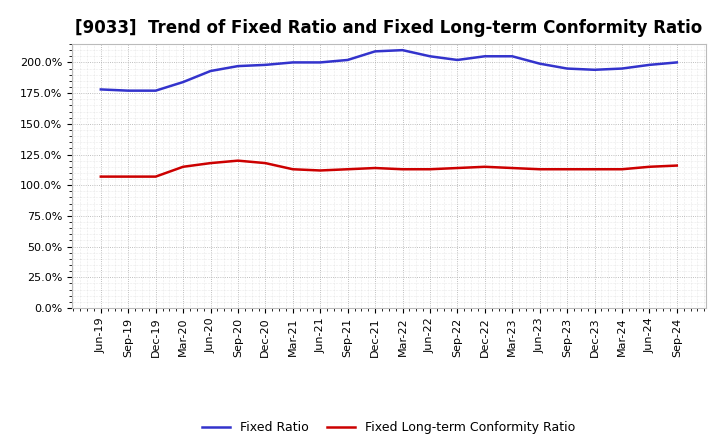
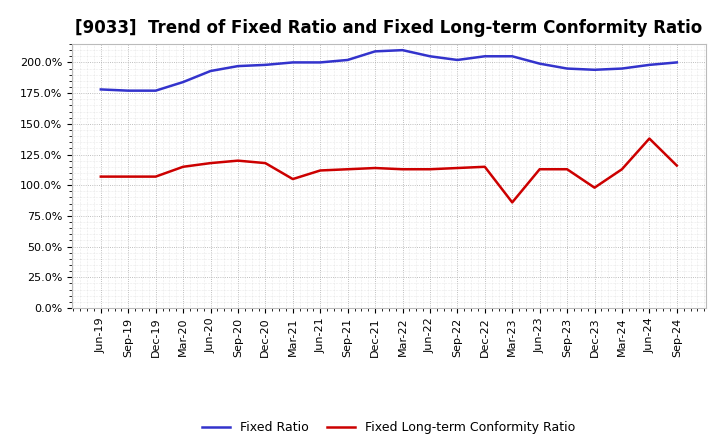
Fixed Long-term Conformity Ratio/Mar-21: 113% -> 105%
Fixed Long-term Conformity Ratio/Mar-23: 114% -> 86%
Fixed Long-term Conformity Ratio/Dec-23: 113% -> 98%
Fixed Long-term Conformity Ratio/Jun-24: 115% -> 138%
